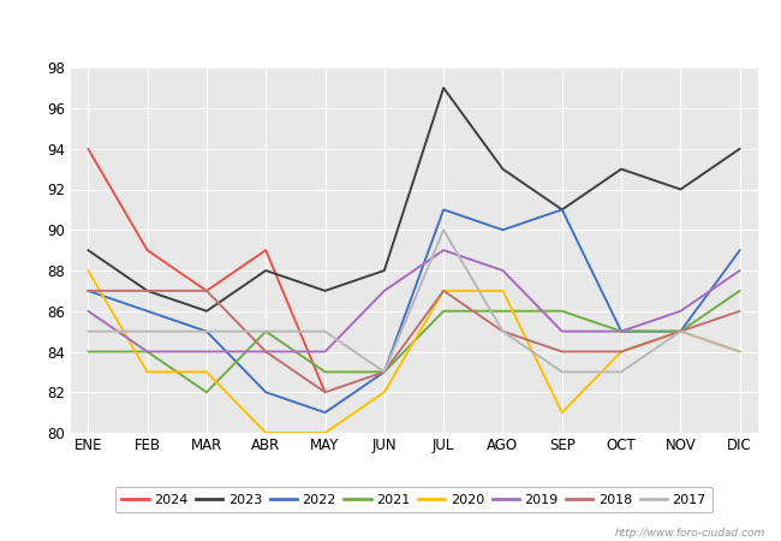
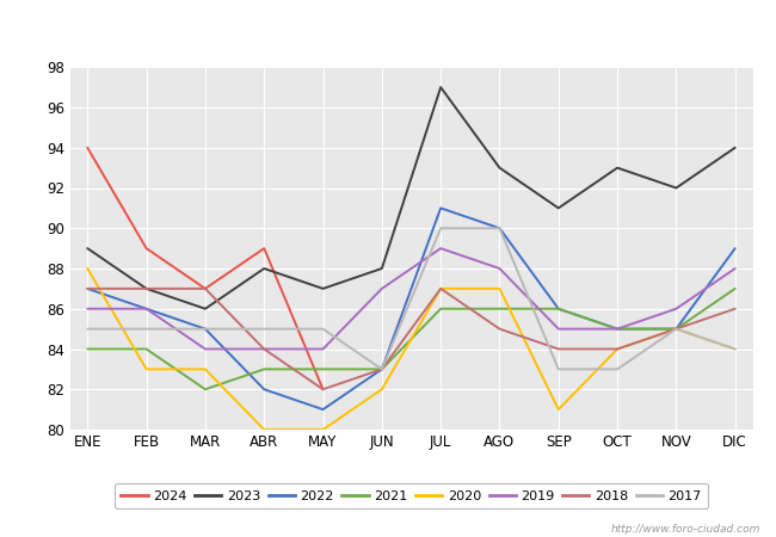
2019/FEB: 84 -> 86
2021/ABR: 85 -> 83
2017/AGO: 85 -> 90
2022/SEP: 91 -> 86
